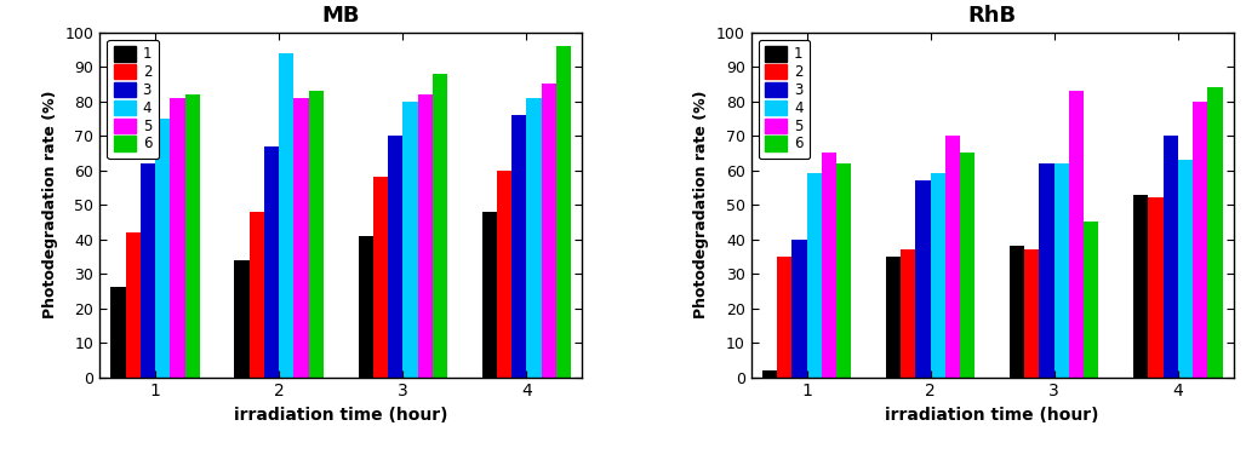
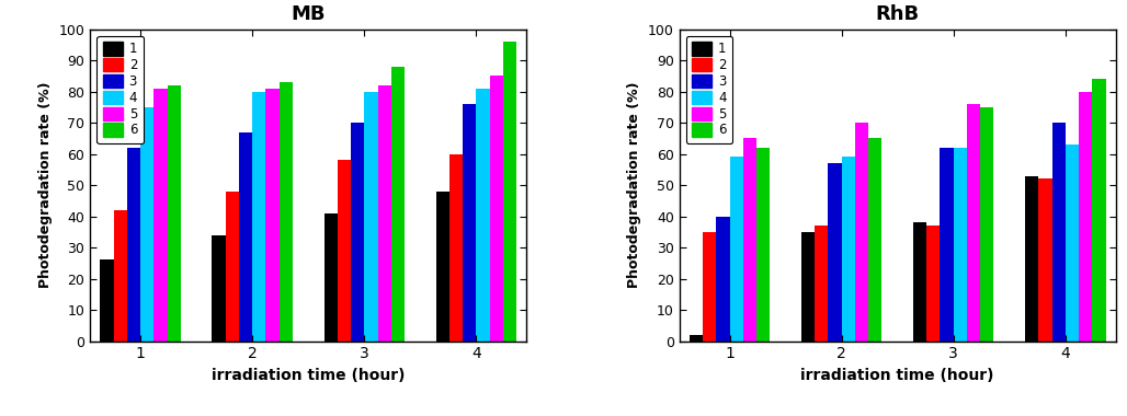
MB/4/2: 94 -> 80
RhB/5/3: 83 -> 76
RhB/6/3: 45 -> 75
